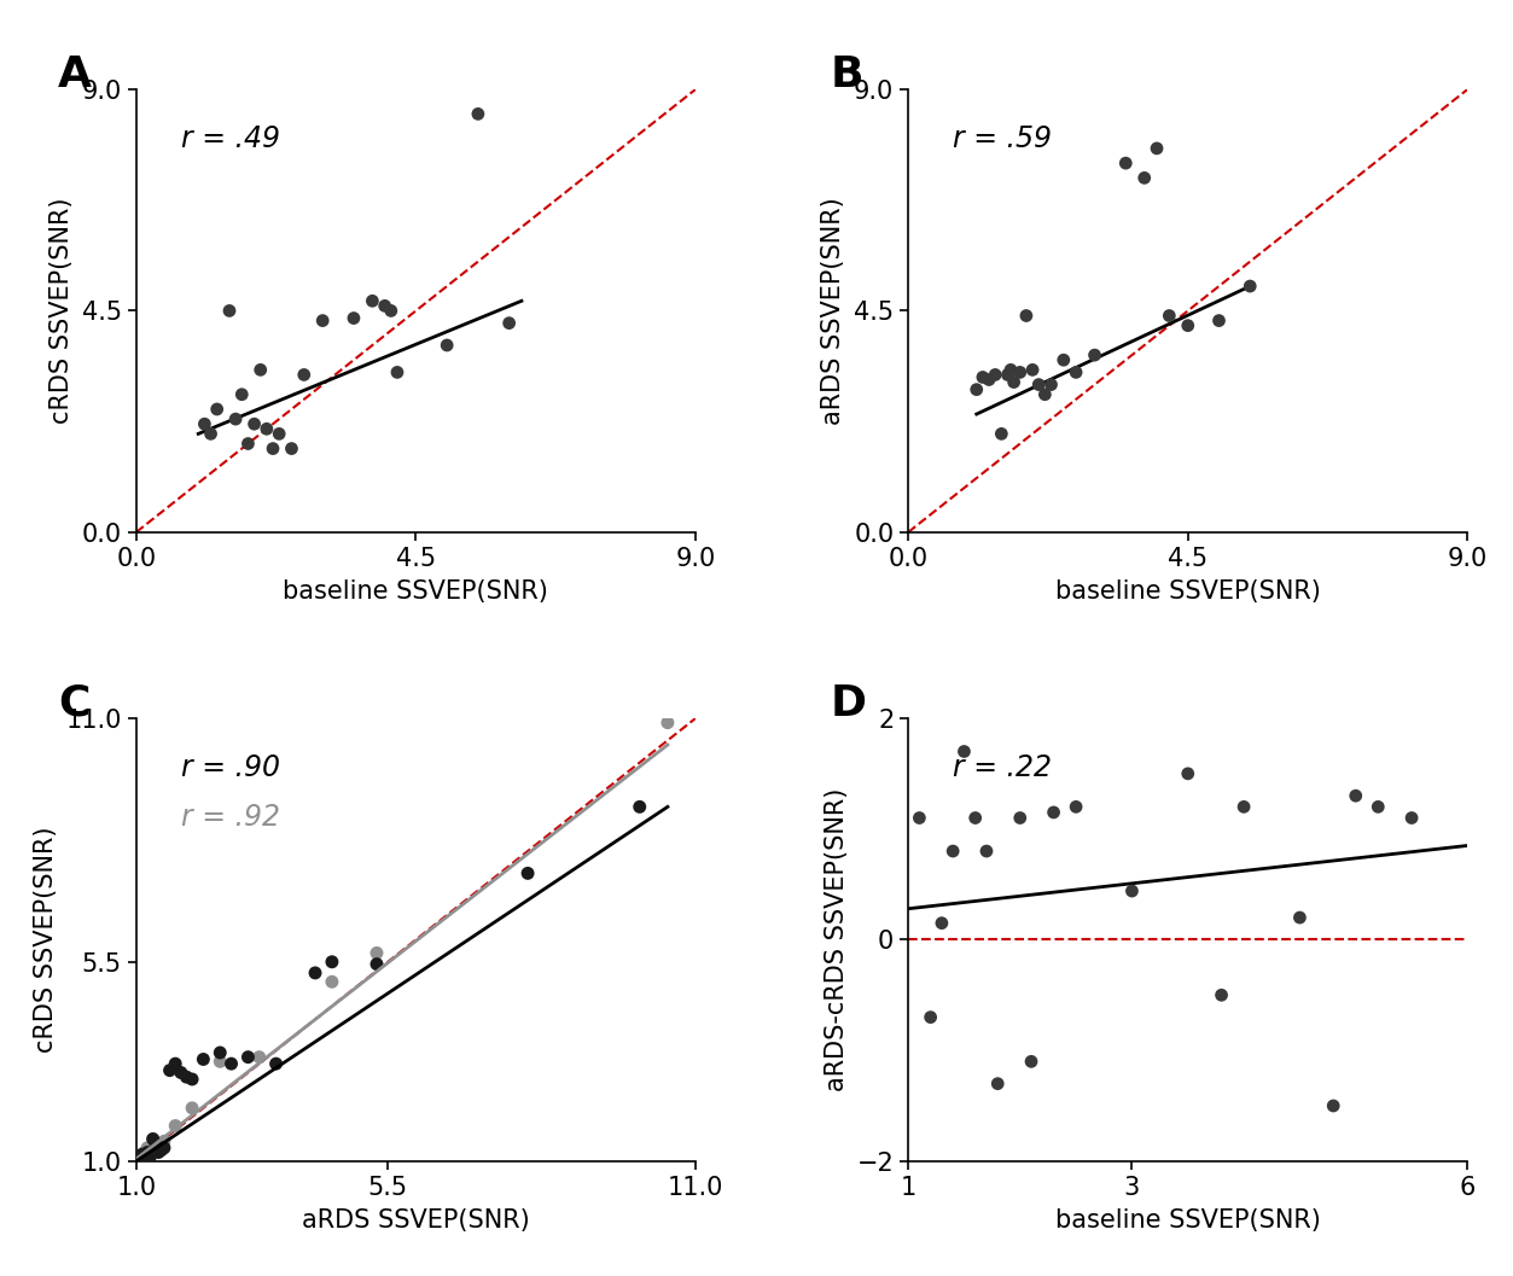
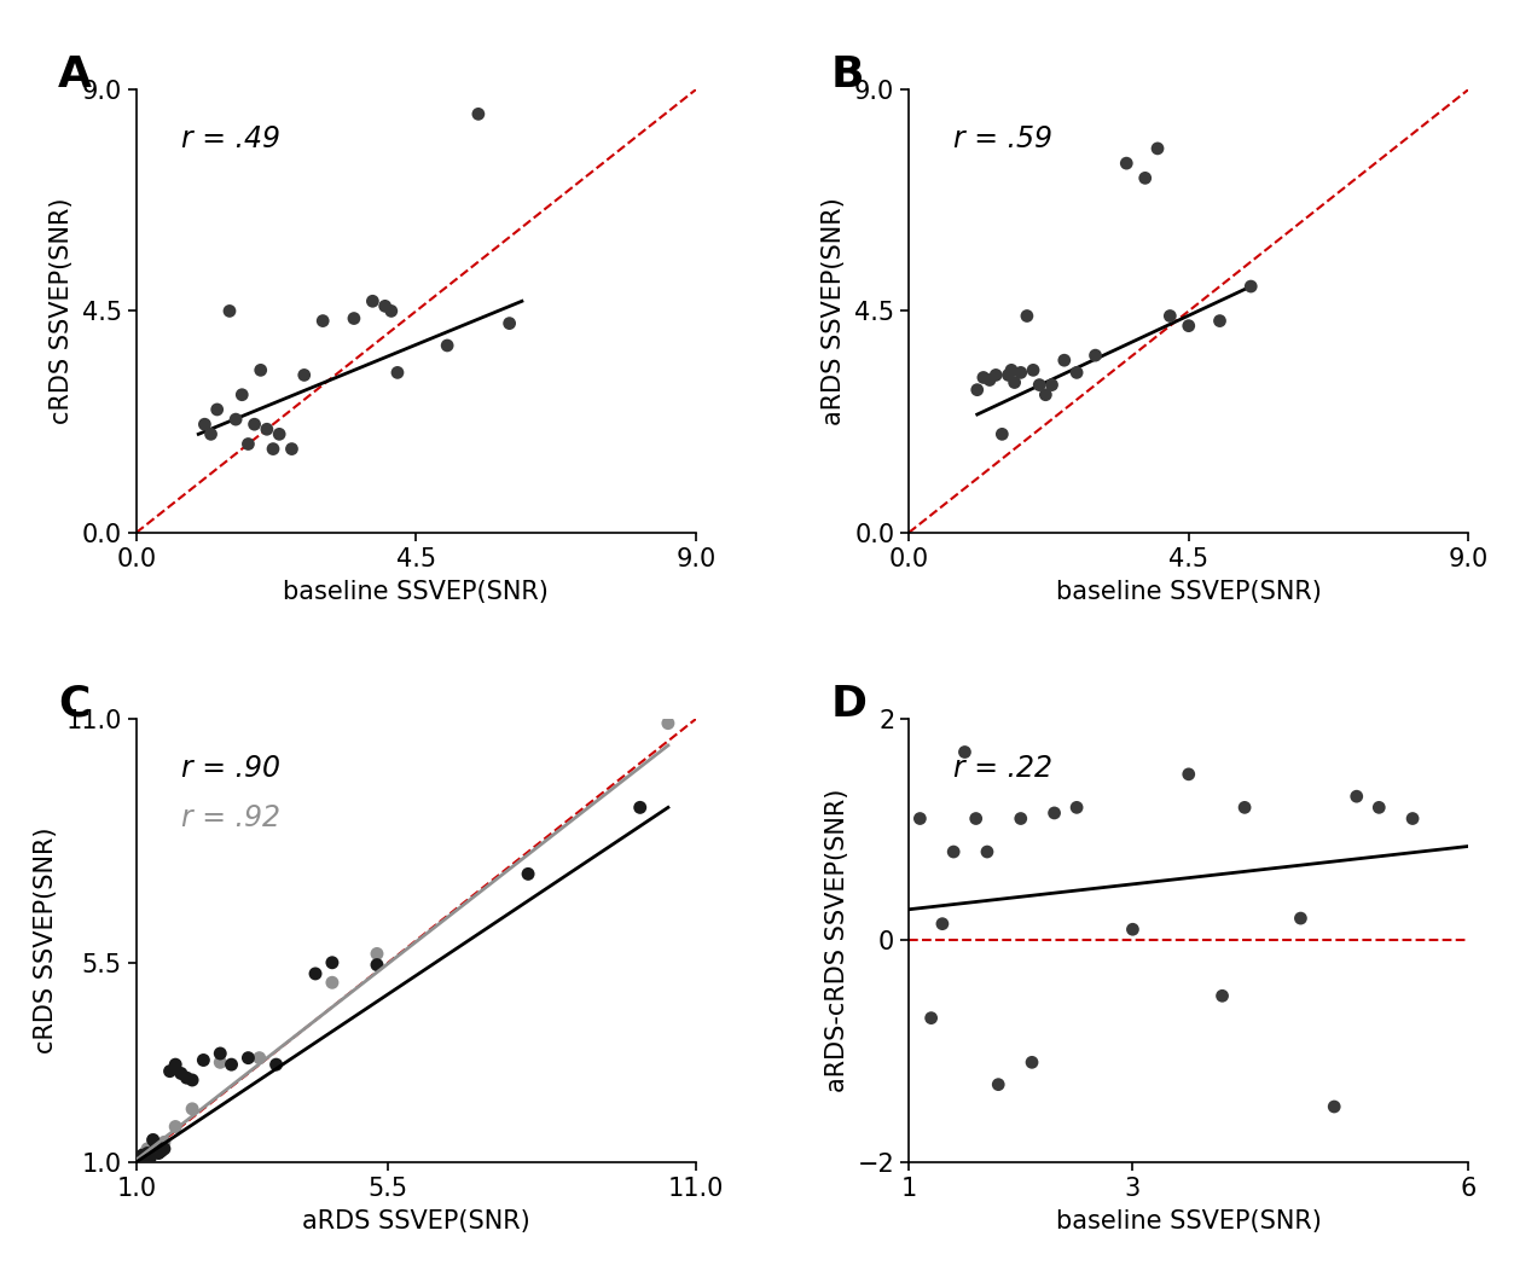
3: 0.44 -> 0.10
